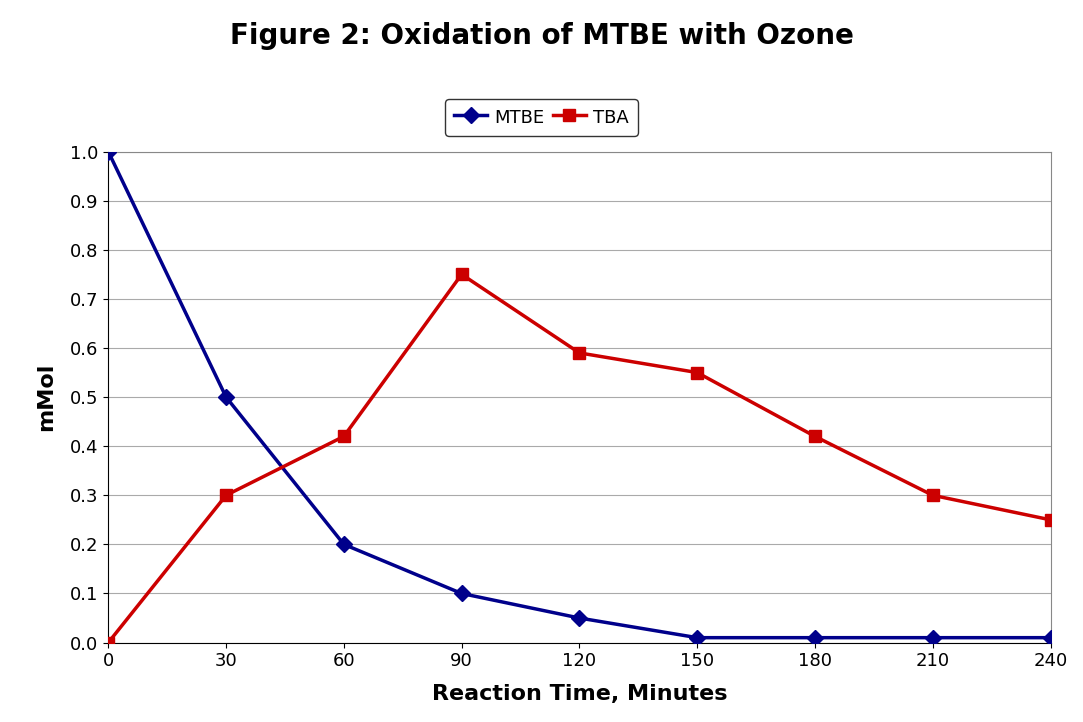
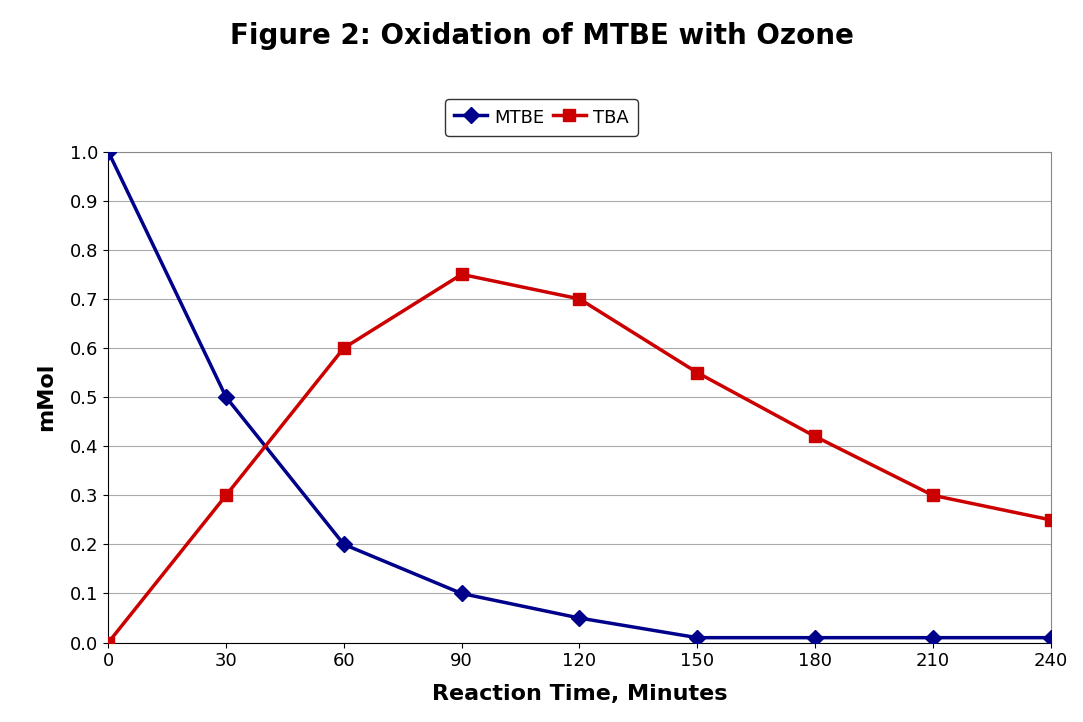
TBA/60: 0.42 -> 0.60
TBA/120: 0.59 -> 0.70
